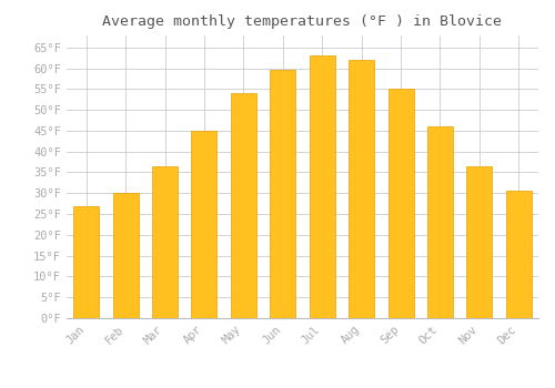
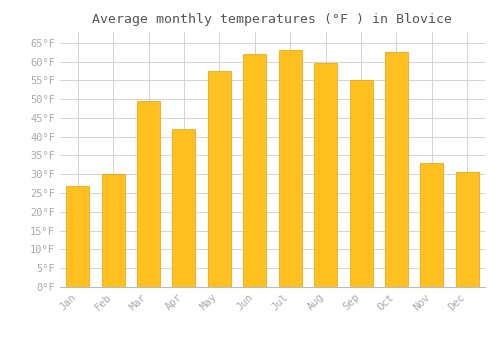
Mar: 36.5°F -> 49.5°F
Apr: 45.0°F -> 42.0°F
May: 54.0°F -> 57.5°F
Jun: 59.5°F -> 62.0°F
Aug: 62.0°F -> 59.5°F
Oct: 46.0°F -> 62.5°F
Nov: 36.5°F -> 33.0°F
